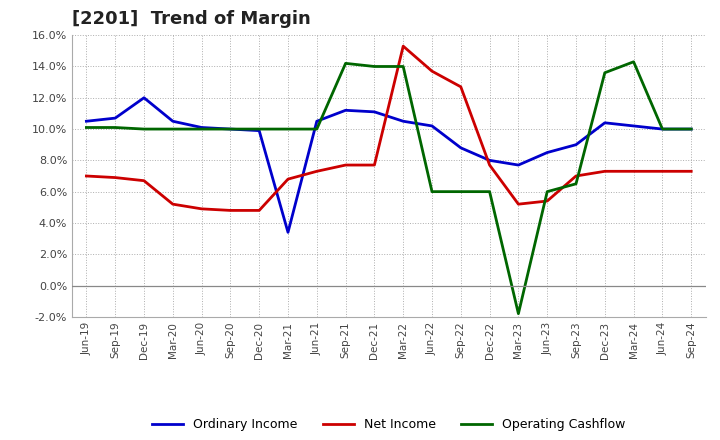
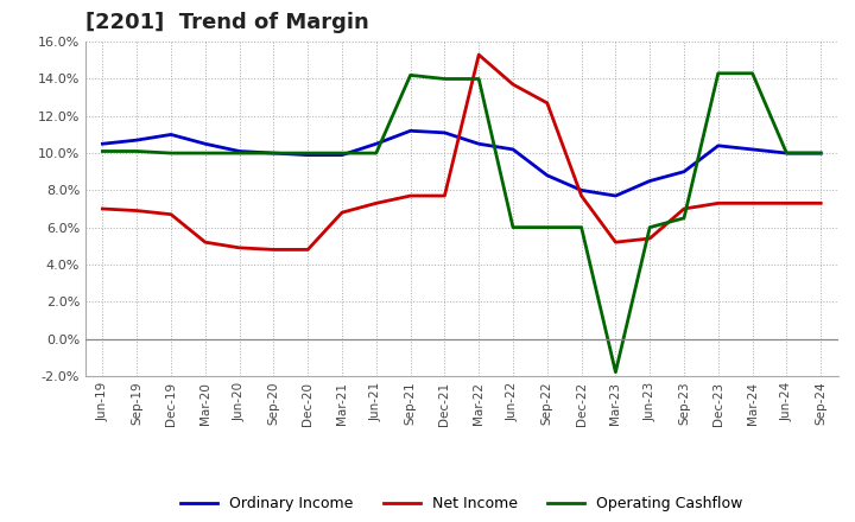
Ordinary Income/Dec-19: 12.0% -> 11.0%
Ordinary Income/Mar-21: 3.4% -> 9.9%
Operating Cashflow/Dec-23: 13.6% -> 14.3%
